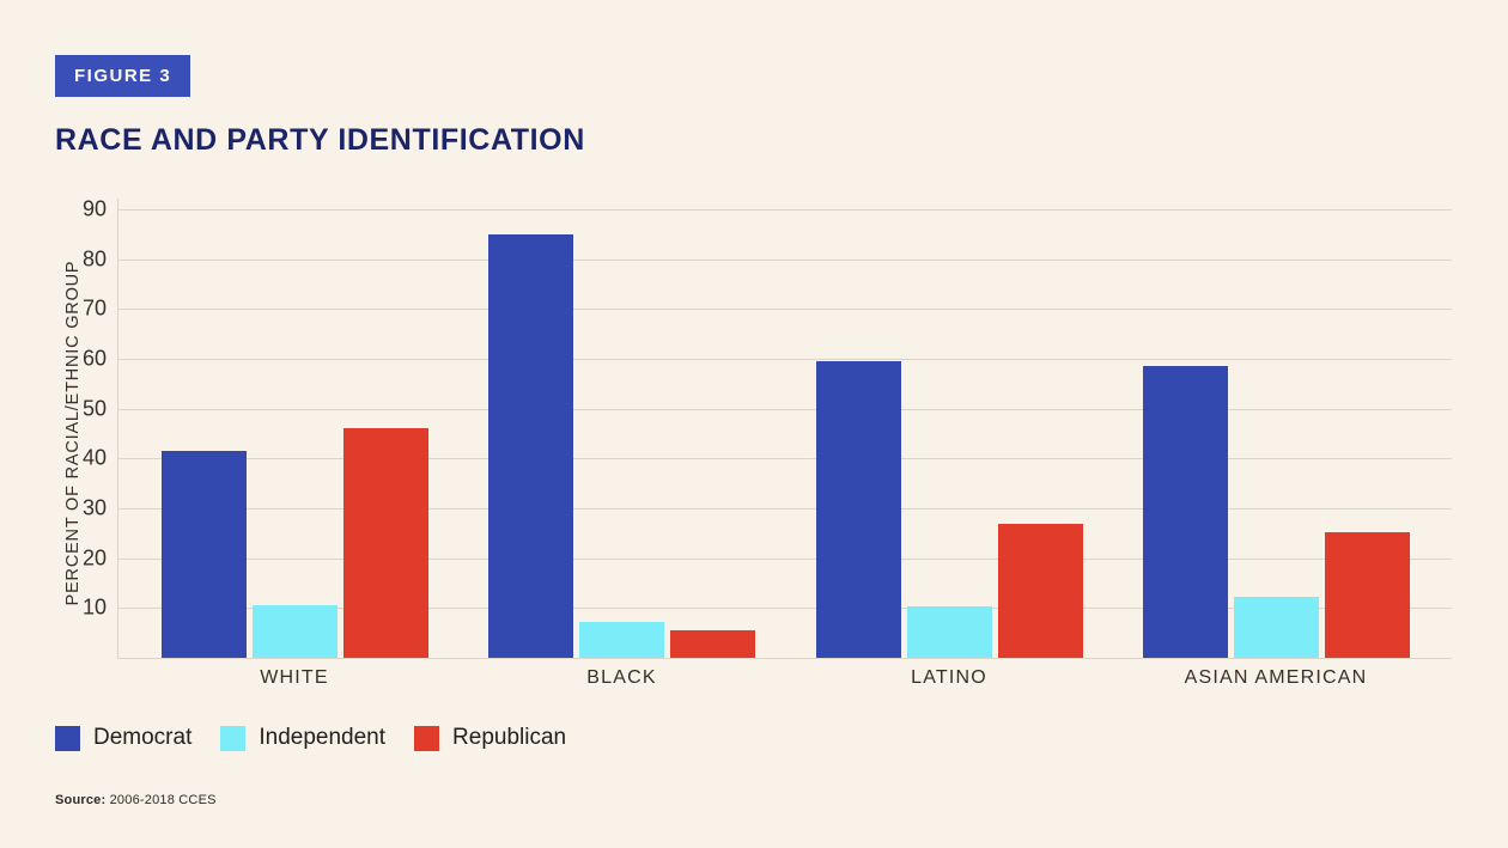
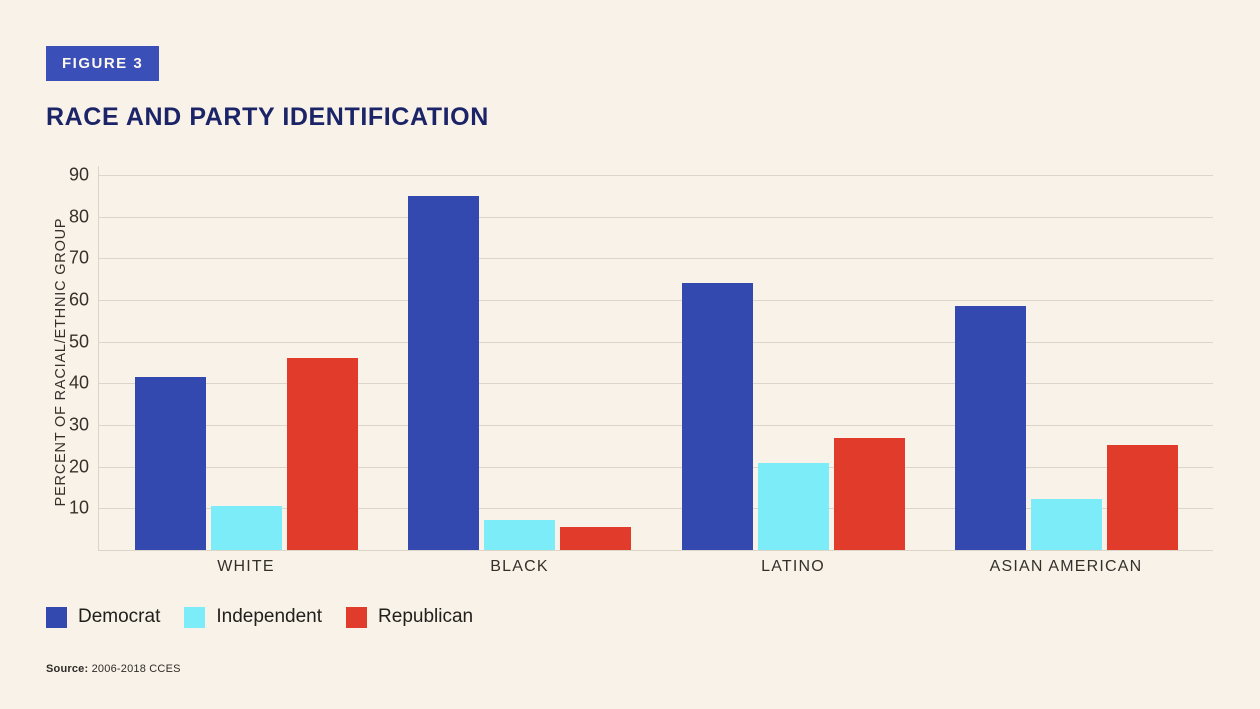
Democrat/LATINO: 60 -> 64
Independent/LATINO: 10 -> 21
